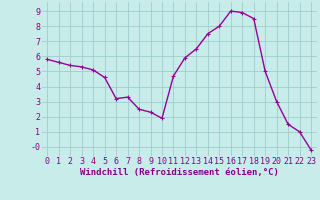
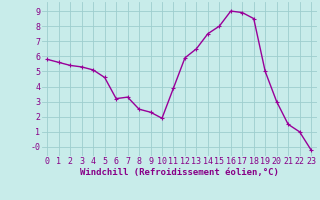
11: 4.7 -> 3.9
